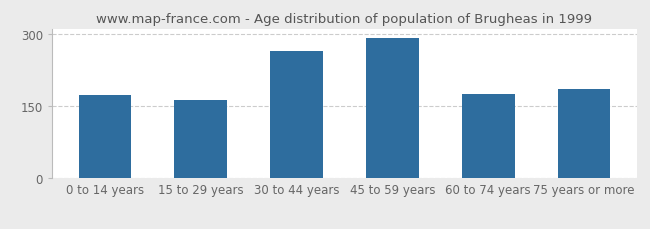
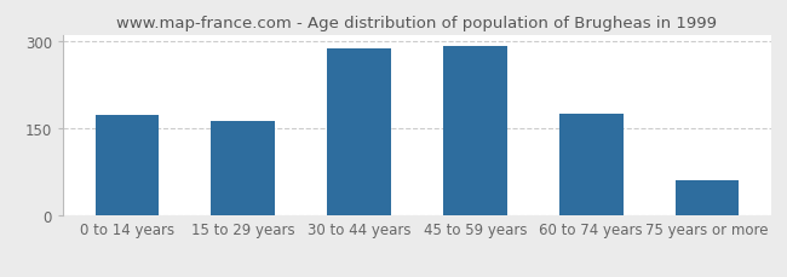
30 to 44 years: 265 -> 286
75 years or more: 185 -> 60
